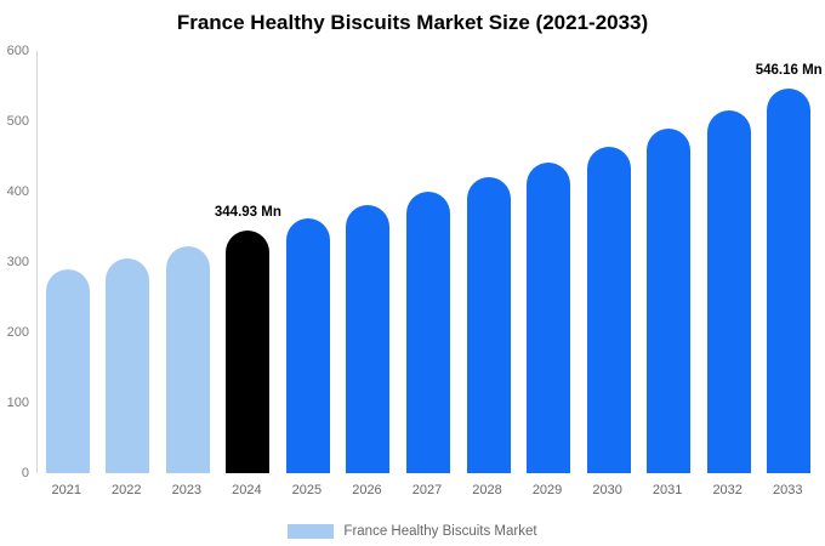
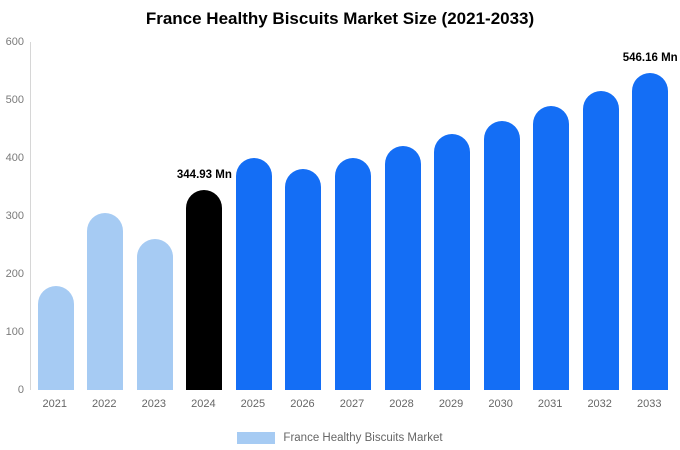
2021: 290 -> 180
2023: 320 -> 260
2025: 360 -> 400
